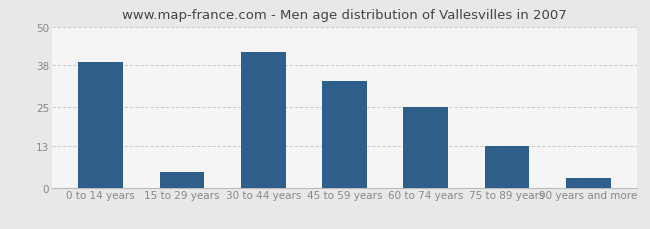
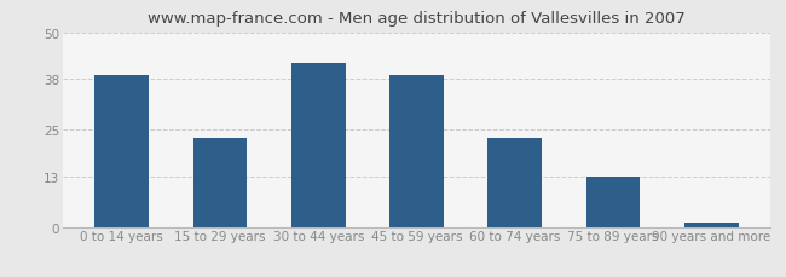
15 to 29 years: 5 -> 23
45 to 59 years: 33 -> 39
60 to 74 years: 25 -> 23
90 years and more: 3 -> 1
